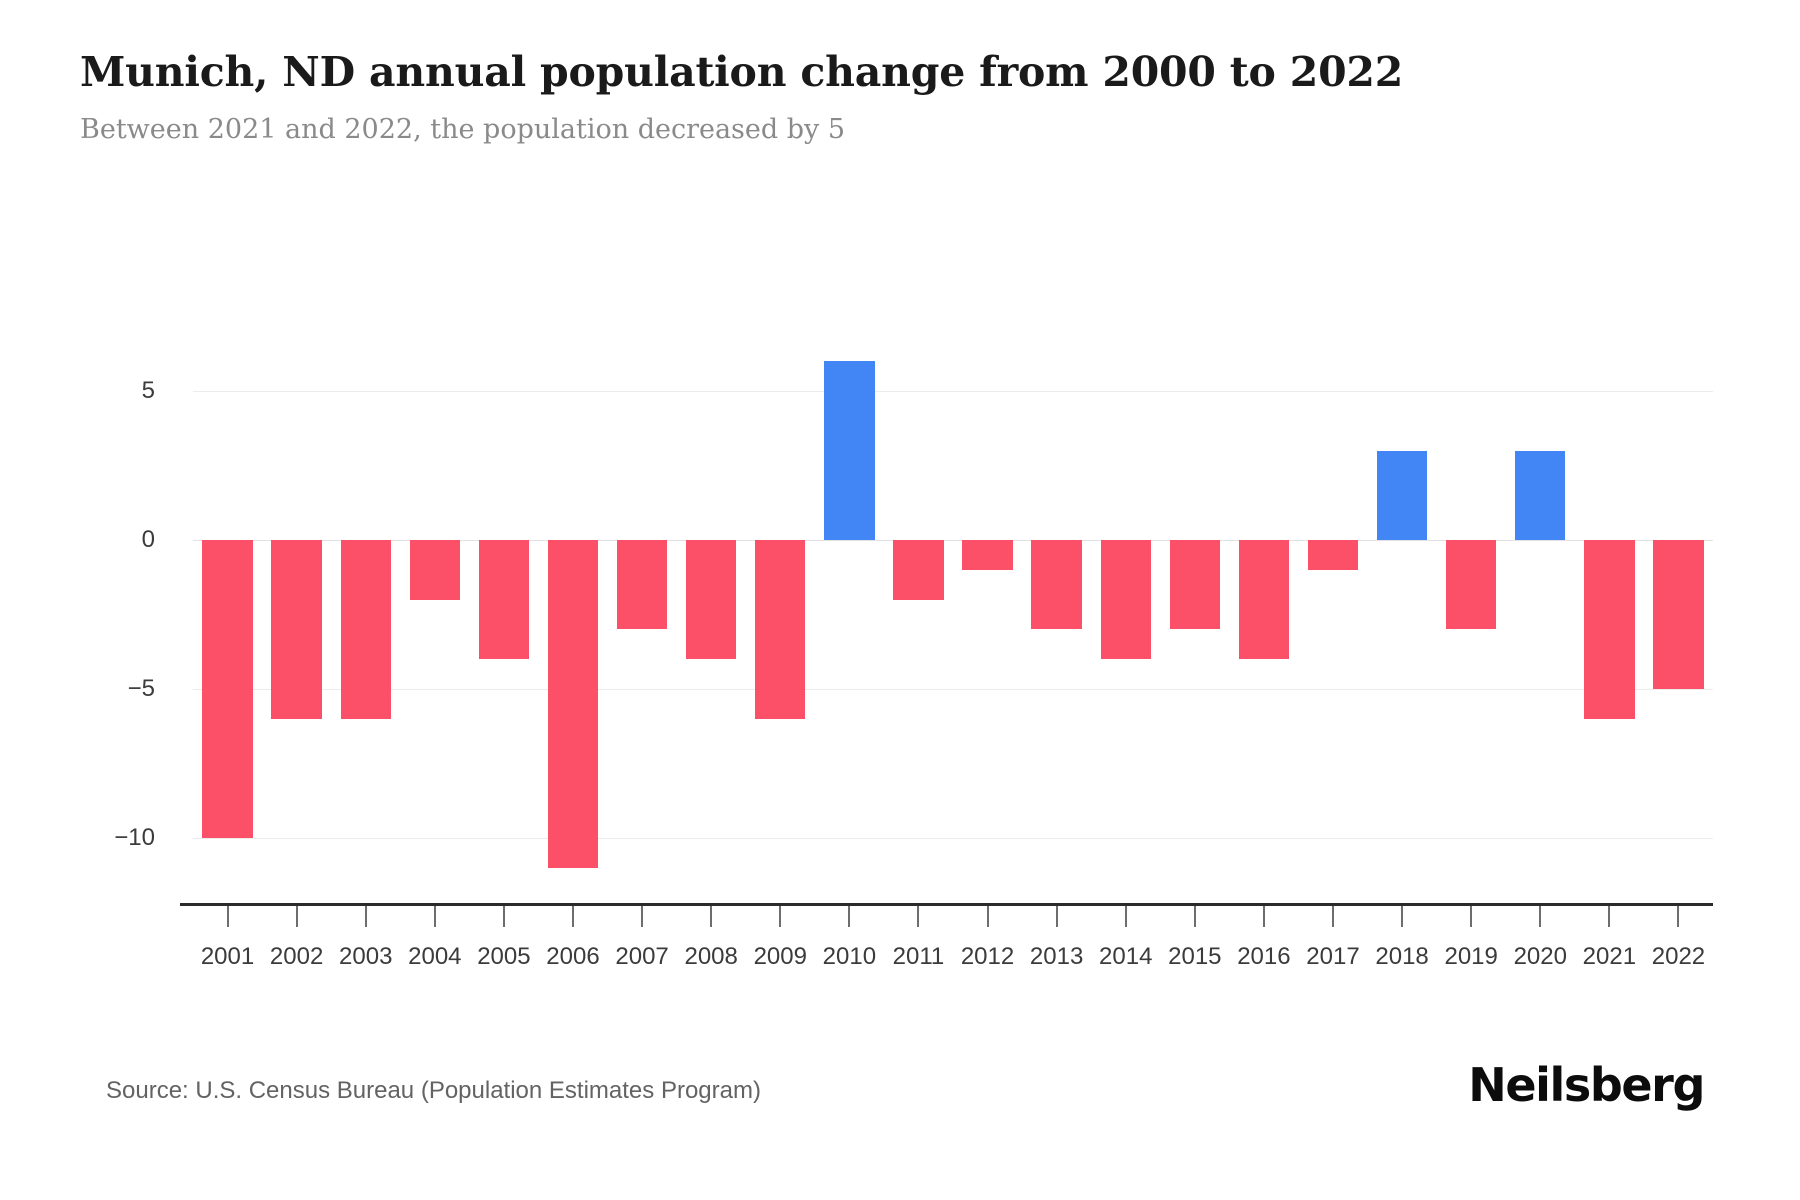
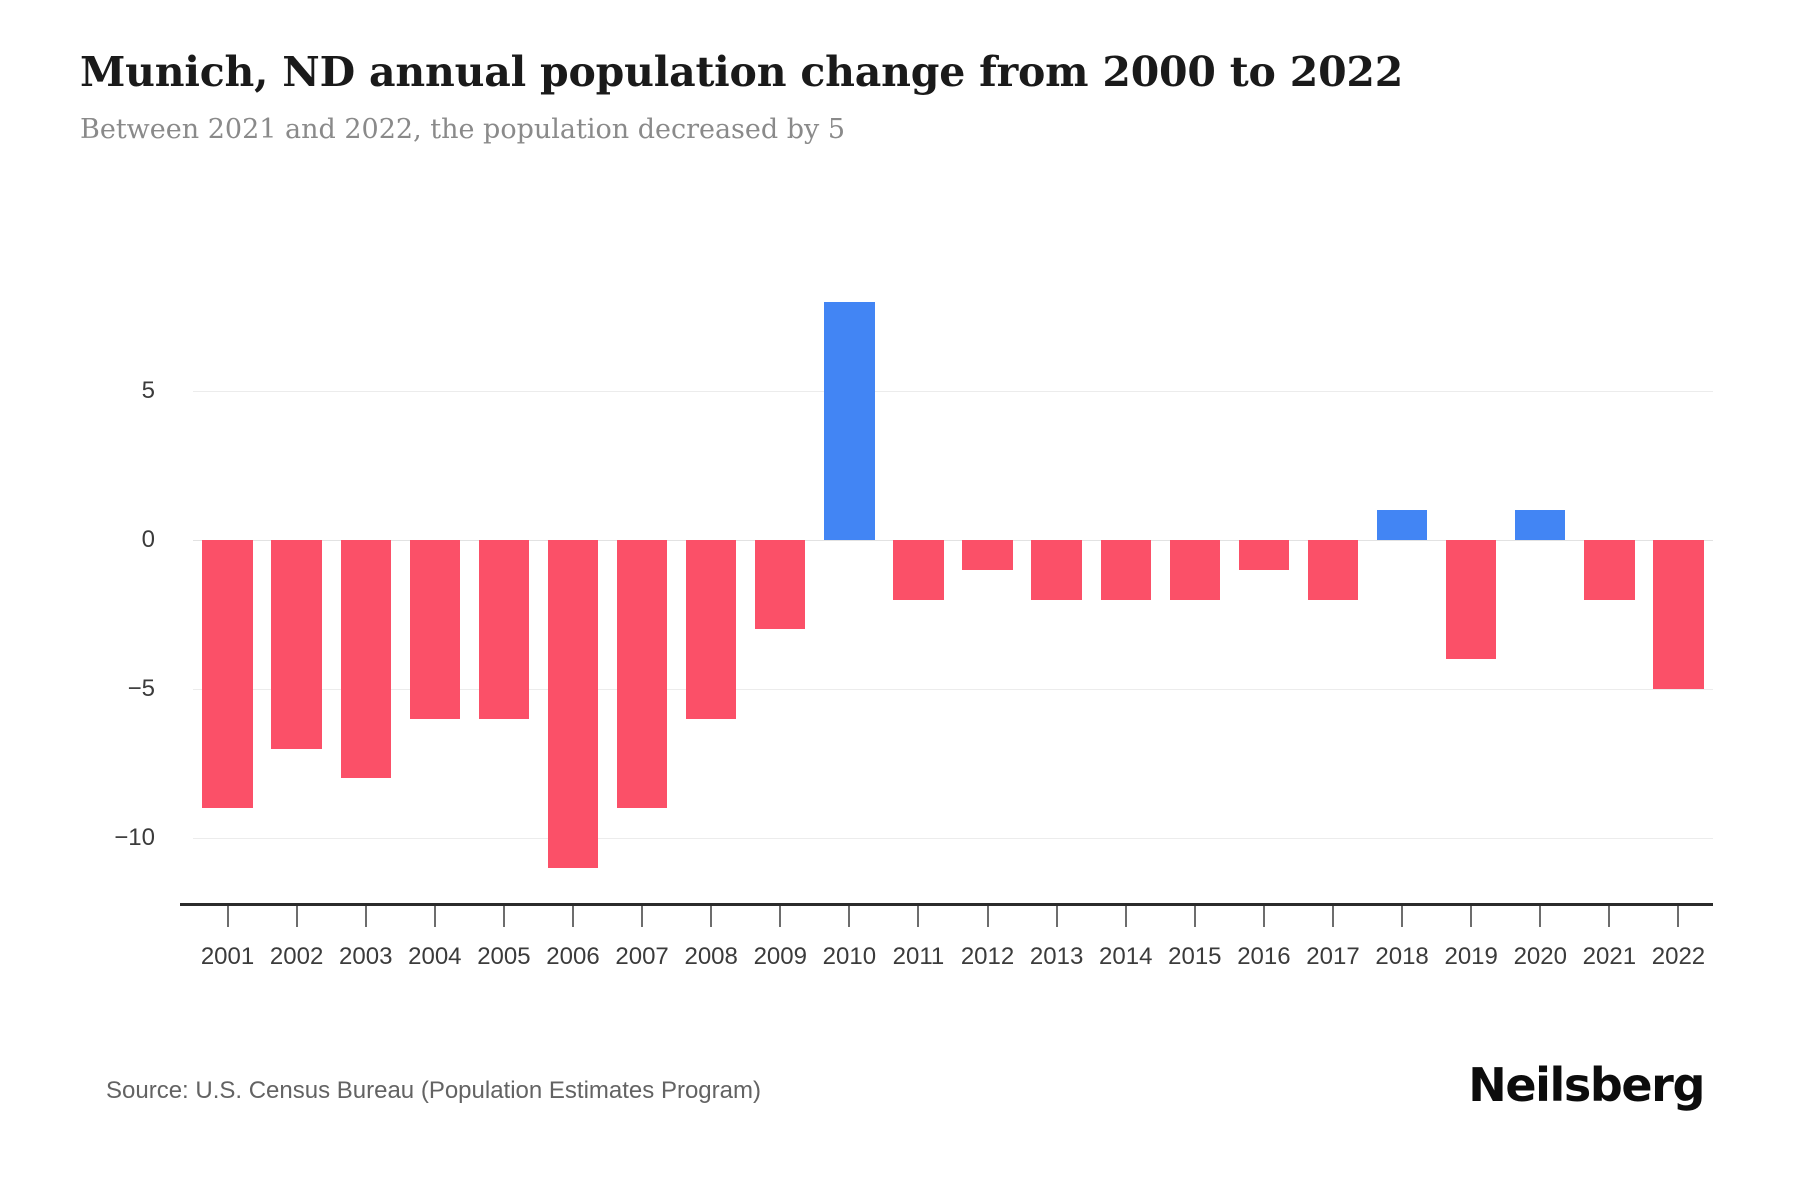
2001: -10 -> -9
2002: -6 -> -7
2003: -6 -> -8
2004: -2 -> -6
2005: -4 -> -6
2007: -3 -> -9
2008: -4 -> -6
2009: -6 -> -3
2010: 6 -> 8
2013: -3 -> -2
2014: -4 -> -2
2015: -3 -> -2
2016: -4 -> -1
2017: -1 -> -2
2018: 3 -> 1
2019: -3 -> -4
2020: 3 -> 1
2021: -6 -> -2
